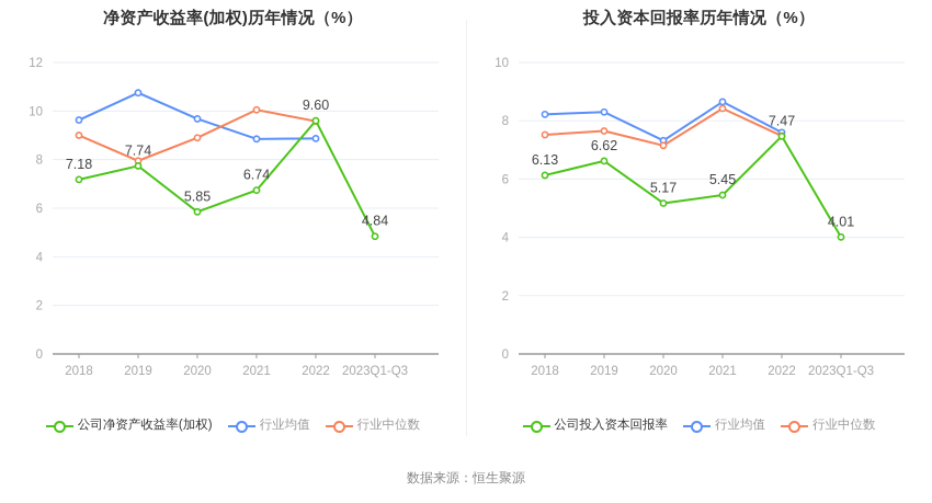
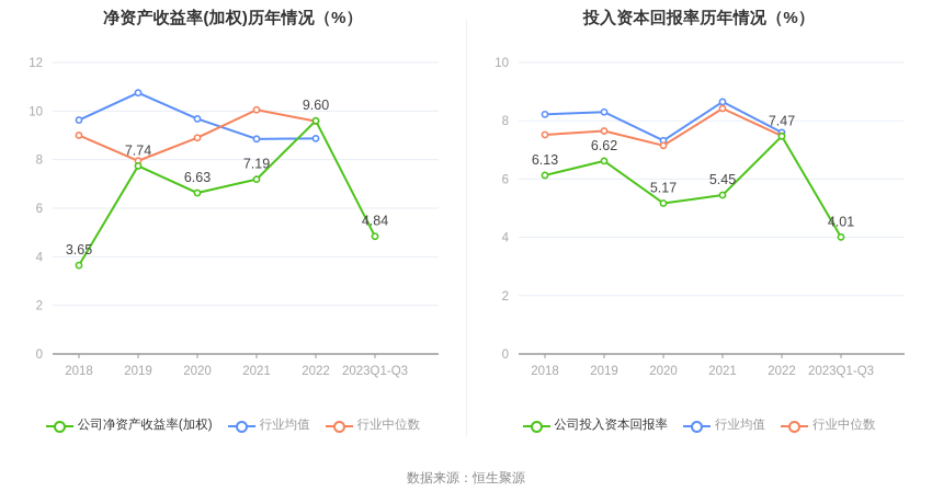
净资产收益率(加权)历年情况（%）/公司净资产收益率(加权)/2018: 7.18 -> 3.65
净资产收益率(加权)历年情况（%）/公司净资产收益率(加权)/2020: 5.85 -> 6.63
净资产收益率(加权)历年情况（%）/公司净资产收益率(加权)/2021: 6.74 -> 7.19
